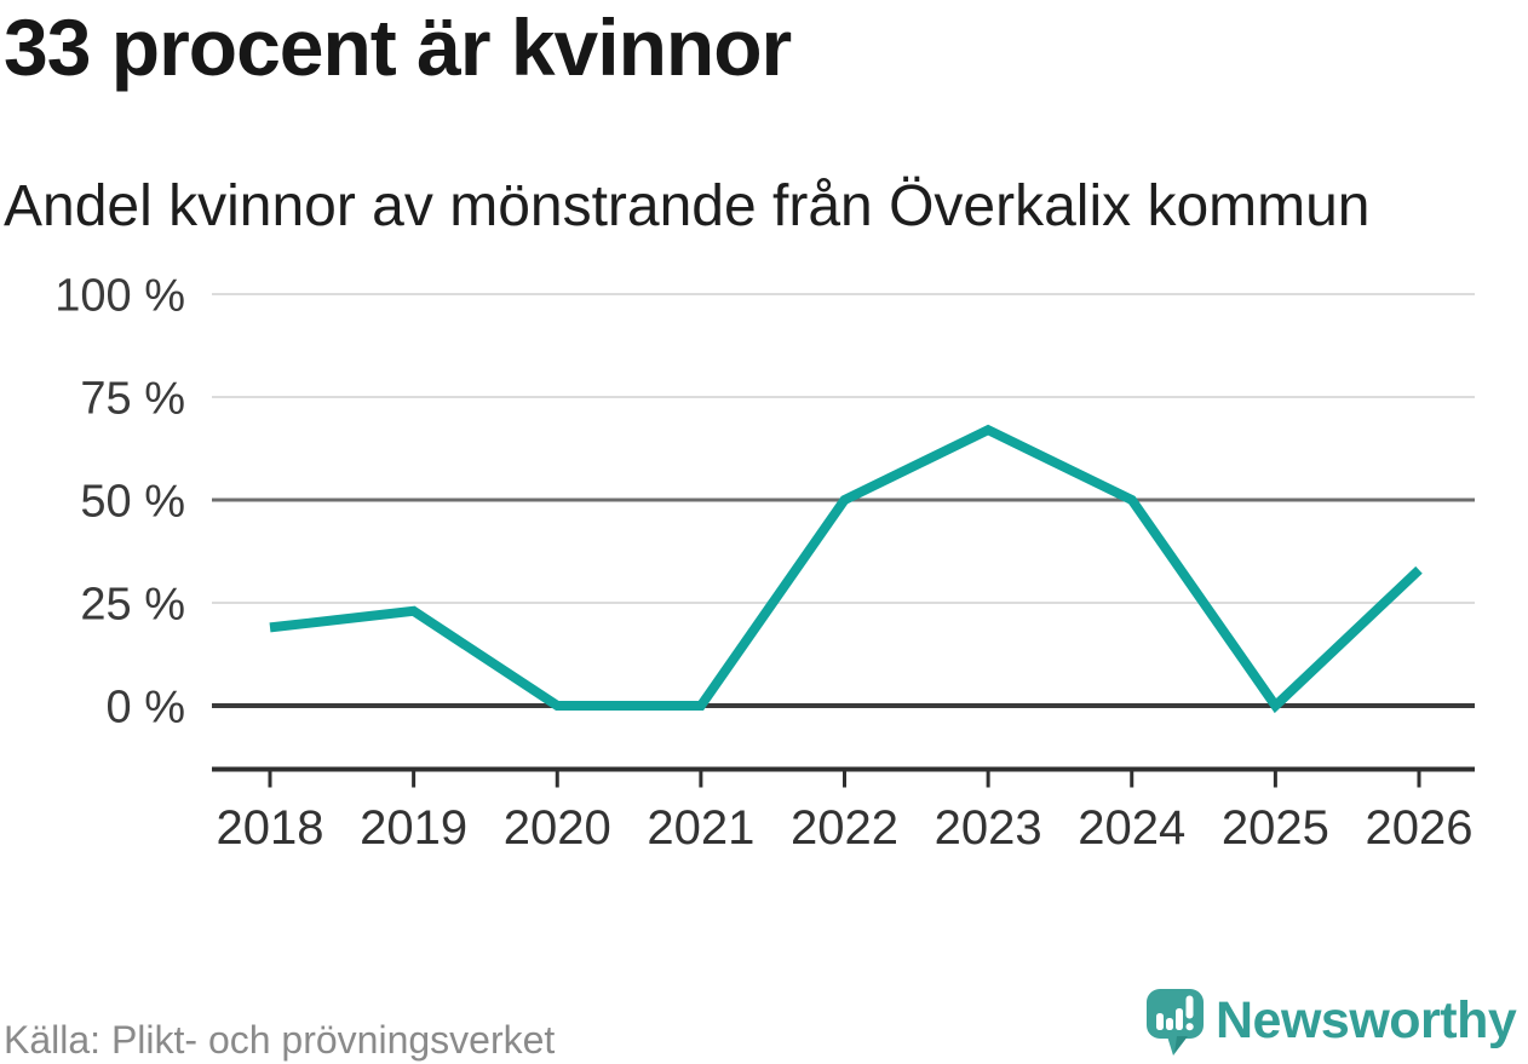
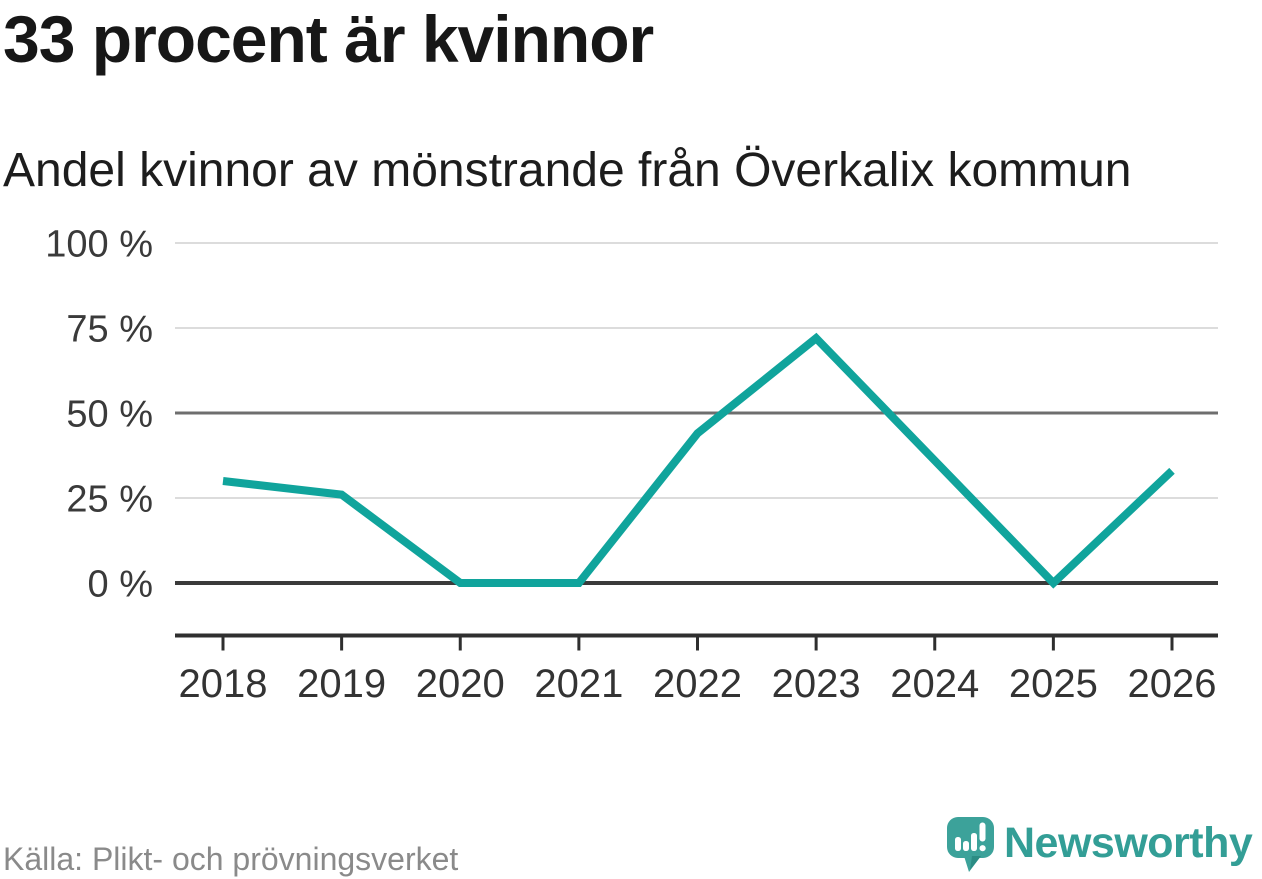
2018: 19% -> 30%
2019: 23% -> 26%
2022: 50% -> 44%
2023: 67% -> 72%
2024: 50% -> 36%
